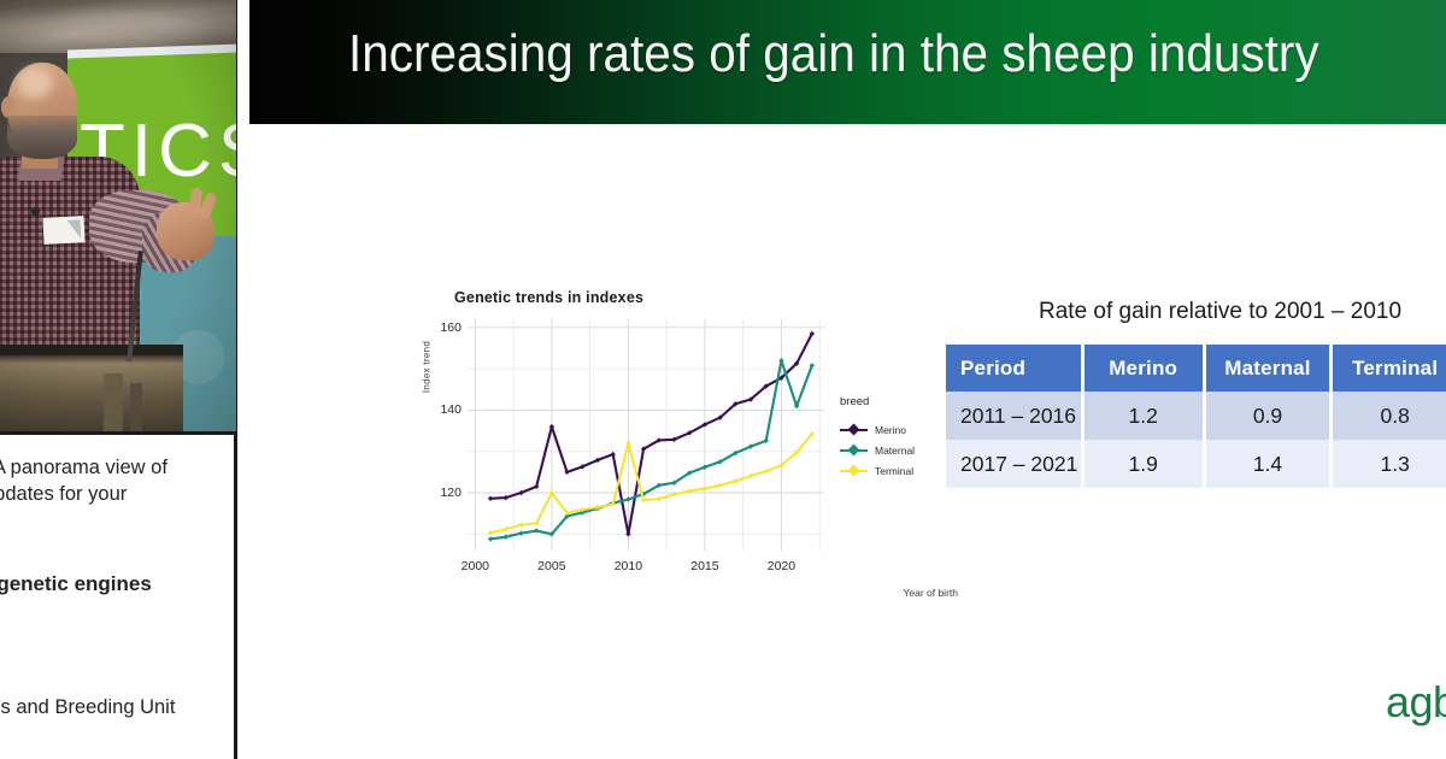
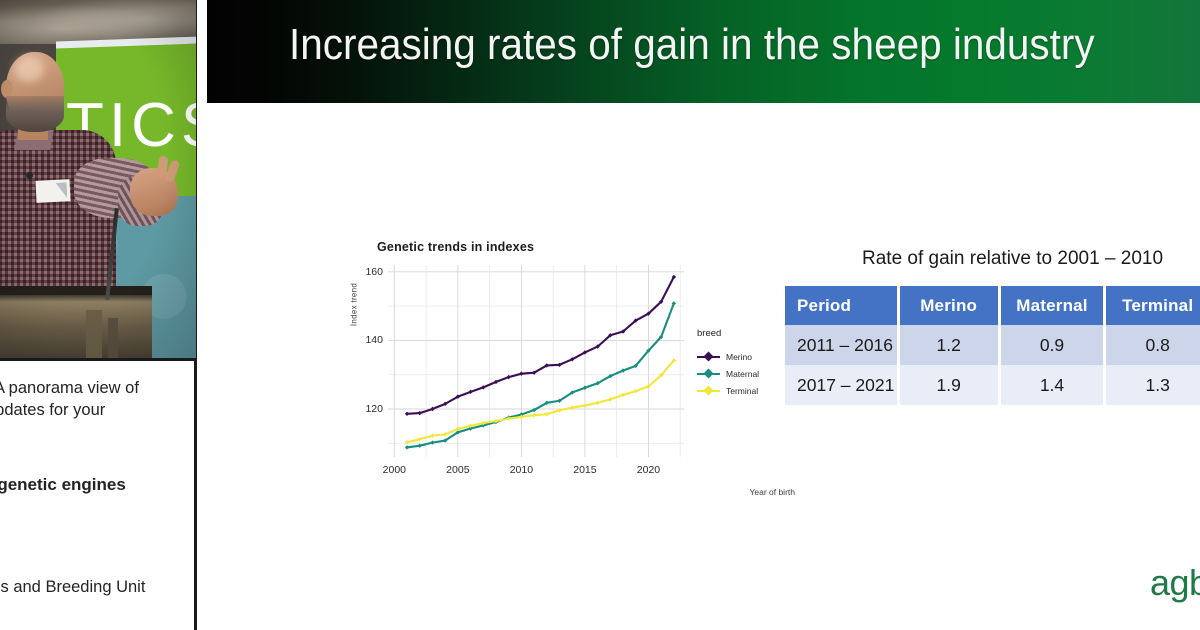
Merino/2005: 136 -> 124
Maternal/2005: 110 -> 113
Terminal/2005: 120 -> 114
Merino/2010: 110 -> 130
Terminal/2010: 132 -> 118
Maternal/2020: 152 -> 137
